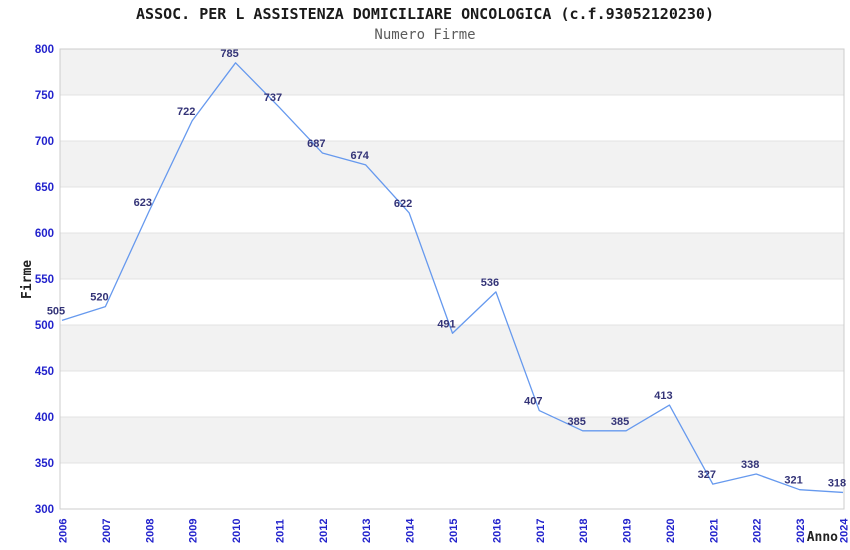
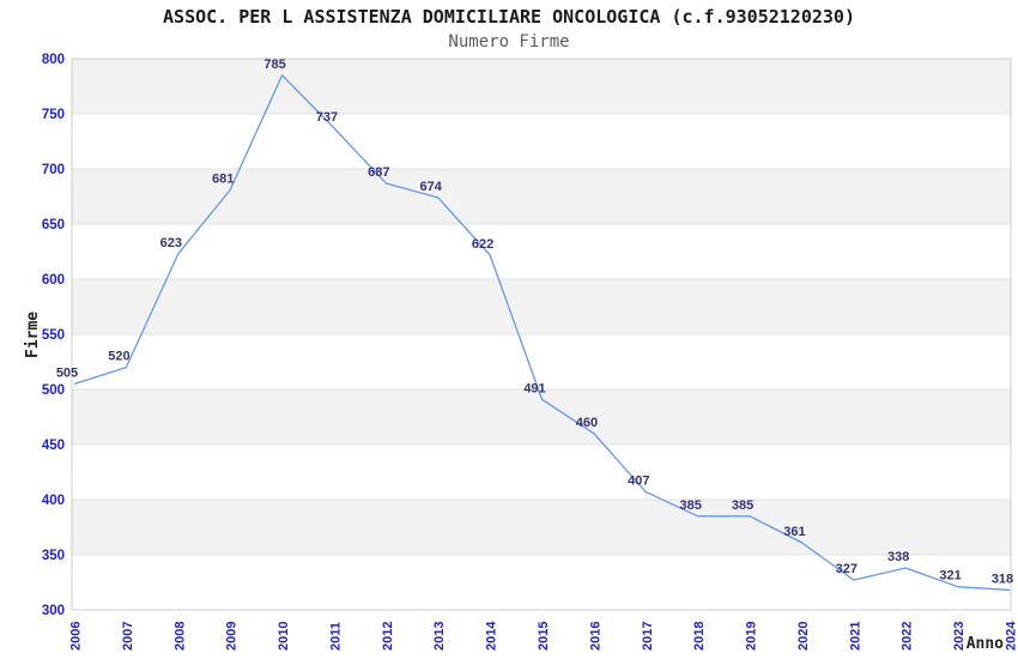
2009: 722 -> 681
2016: 536 -> 460
2020: 413 -> 361
